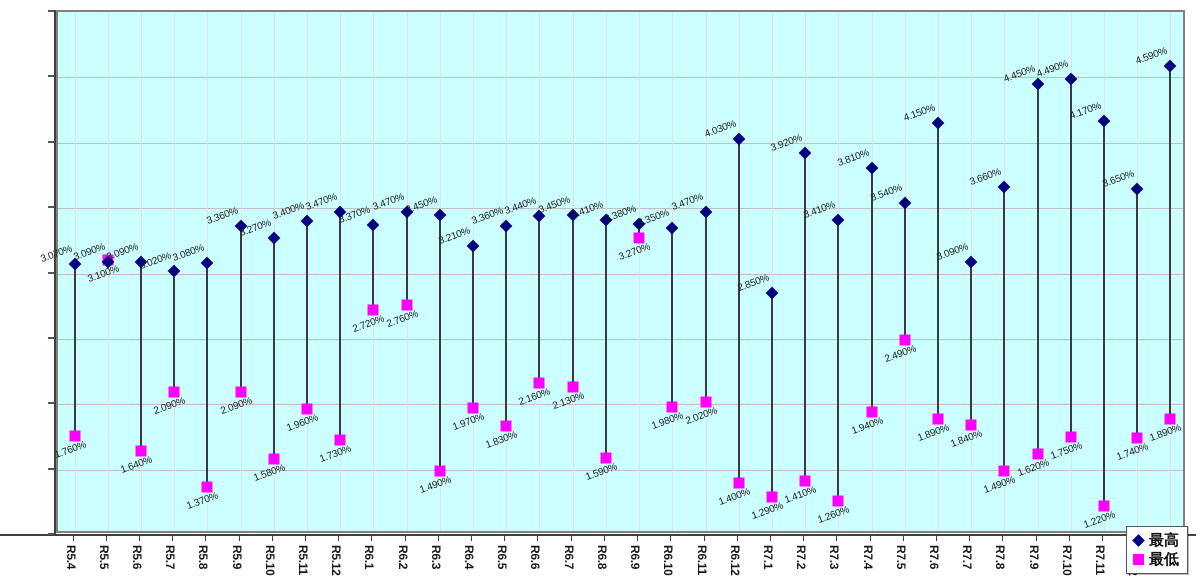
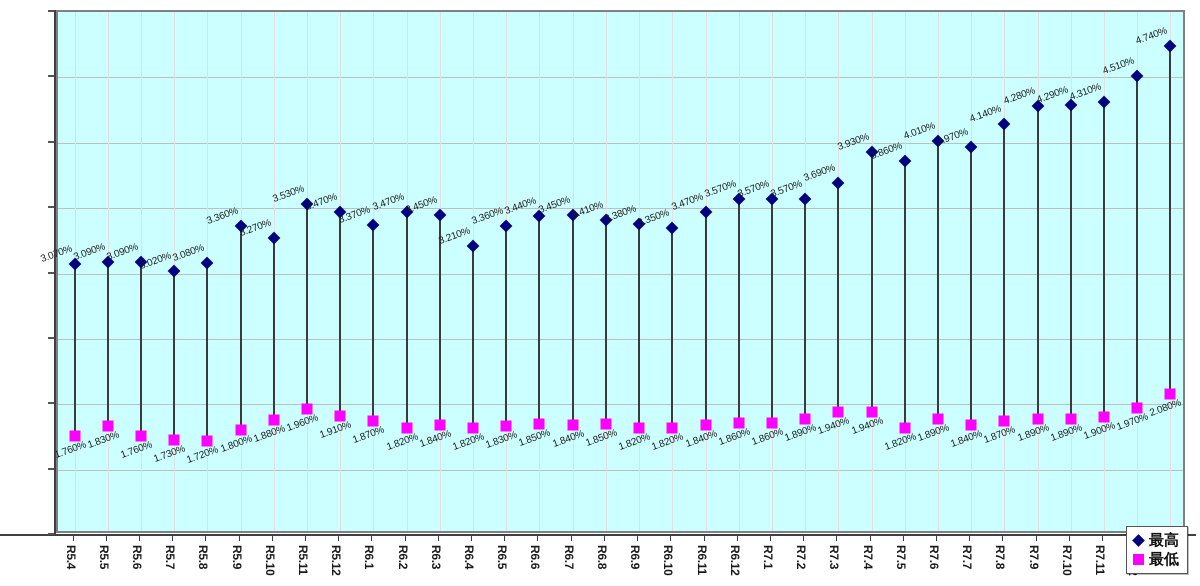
最低/R5.5: 3.100% -> 1.830%
最低/R5.6: 1.640% -> 1.760%
最低/R5.7: 2.090% -> 1.730%
最低/R5.8: 1.370% -> 1.720%
最低/R5.9: 2.090% -> 1.800%
最低/R5.10: 1.580% -> 1.880%
最高/R5.11: 3.400% -> 3.530%
最低/R5.12: 1.730% -> 1.910%
最低/R6.1: 2.720% -> 1.870%
最低/R6.2: 2.760% -> 1.820%
最低/R6.3: 1.490% -> 1.840%
最低/R6.4: 1.970% -> 1.820%
最低/R6.6: 2.160% -> 1.850%
最低/R6.7: 2.130% -> 1.840%
最低/R6.8: 1.590% -> 1.850%
最低/R6.9: 3.270% -> 1.820%
最低/R6.10: 1.980% -> 1.820%
最低/R6.11: 2.020% -> 1.840%
最高/R6.12: 4.030% -> 3.570%
最低/R6.12: 1.400% -> 1.860%
最高/R7.1: 2.850% -> 3.570%
最低/R7.1: 1.290% -> 1.860%
最高/R7.2: 3.920% -> 3.570%
最低/R7.2: 1.410% -> 1.890%
最高/R7.3: 3.410% -> 3.690%
最低/R7.3: 1.260% -> 1.940%
最高/R7.4: 3.810% -> 3.930%
最高/R7.5: 3.540% -> 3.860%
最低/R7.5: 2.490% -> 1.820%
最高/R7.6: 4.150% -> 4.010%
最高/R7.7: 3.090% -> 3.970%
最高/R7.8: 3.660% -> 4.140%
最低/R7.8: 1.490% -> 1.870%
最高/R7.9: 4.450% -> 4.280%
最低/R7.9: 1.620% -> 1.890%
最高/R7.10: 4.490% -> 4.290%
最低/R7.10: 1.750% -> 1.890%
最高/R7.11: 4.170% -> 4.310%
最低/R7.11: 1.220% -> 1.900%
最高/R7.12: 3.650% -> 4.510%
最低/R7.12: 1.740% -> 1.970%
最高/R8.1: 4.590% -> 4.740%
最低/R8.1: 1.890% -> 2.080%
